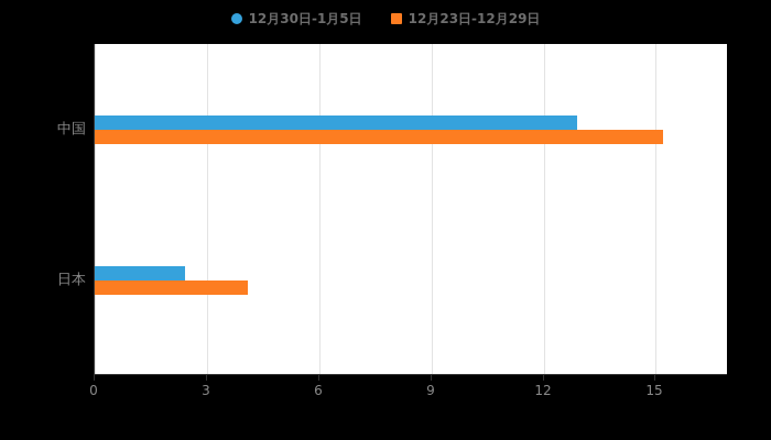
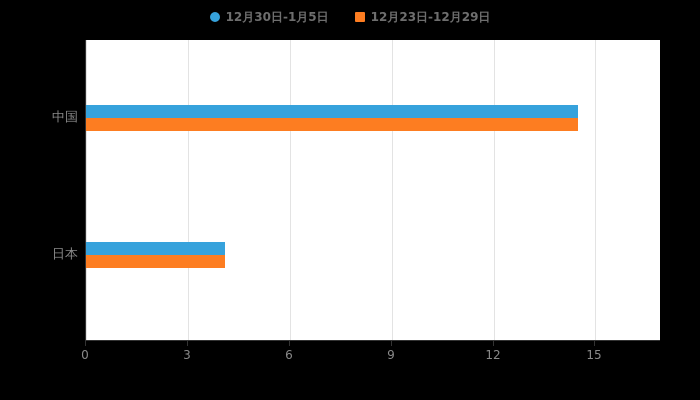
12月30日-1月5日/中国: 12.9 -> 14.5
12月23日-12月29日/中国: 15.2 -> 14.5
12月30日-1月5日/日本: 2.4 -> 4.1
